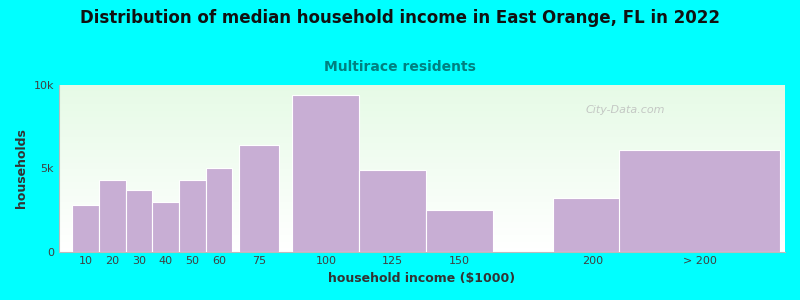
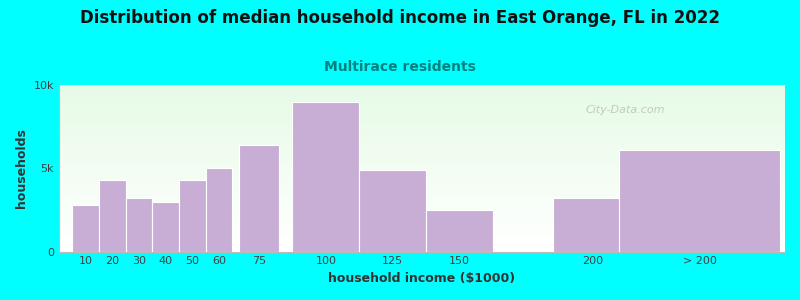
30: 3.7k -> 3.2k
100: 9.4k -> 9.0k
